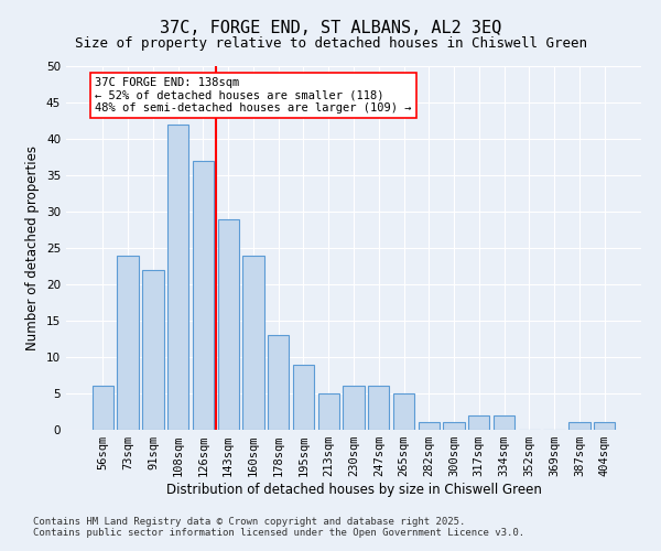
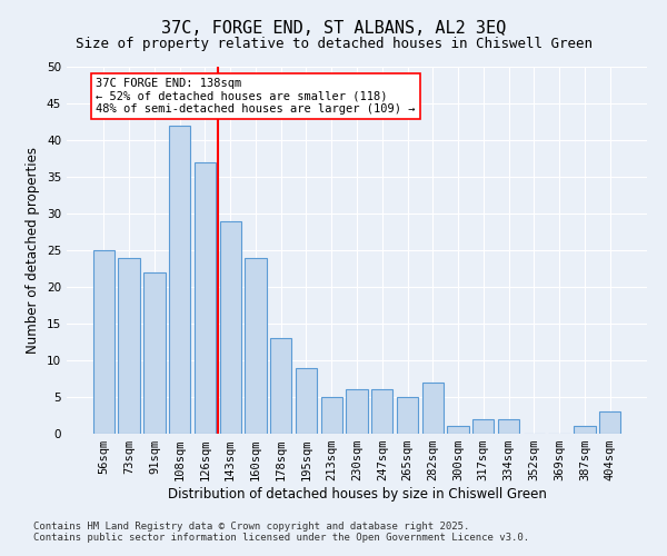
56sqm: 6 -> 25
282sqm: 1 -> 7
404sqm: 1 -> 3
